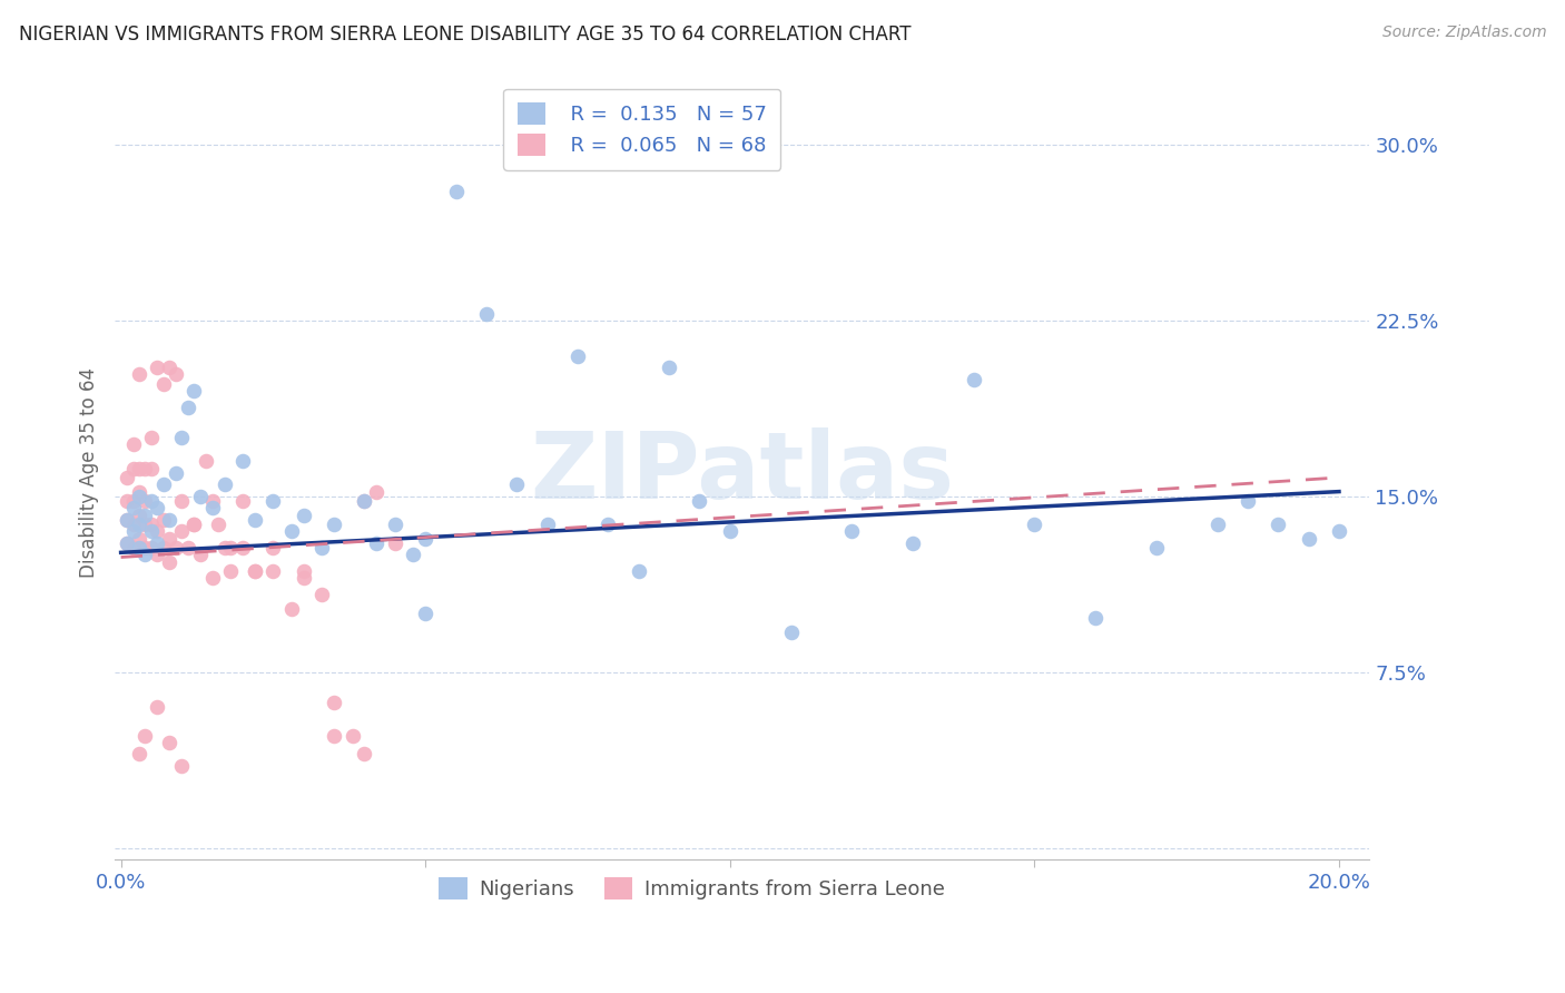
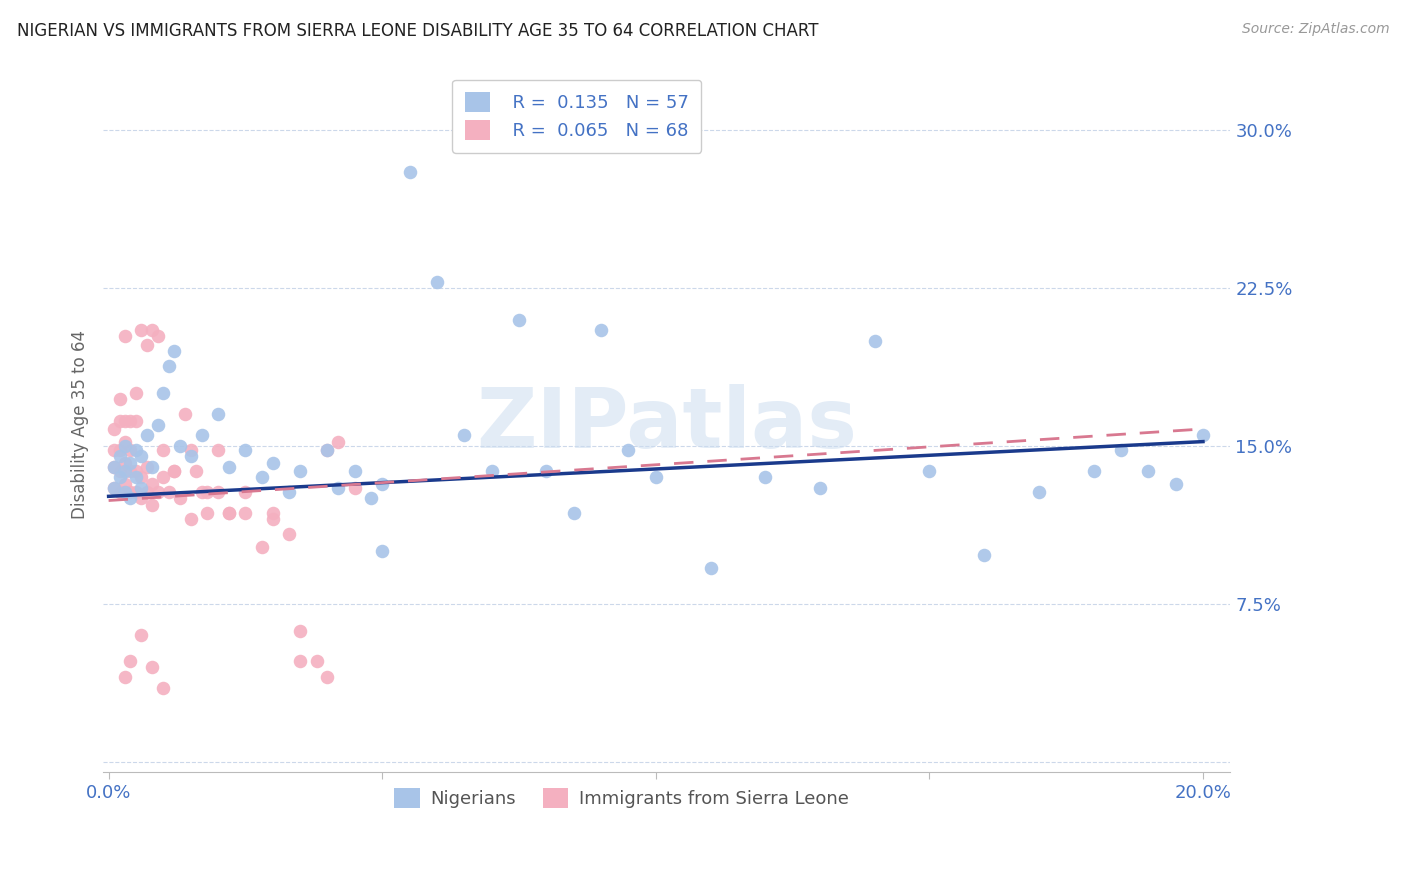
Nigerians/20.0%: 13.5% -> 15.5%
